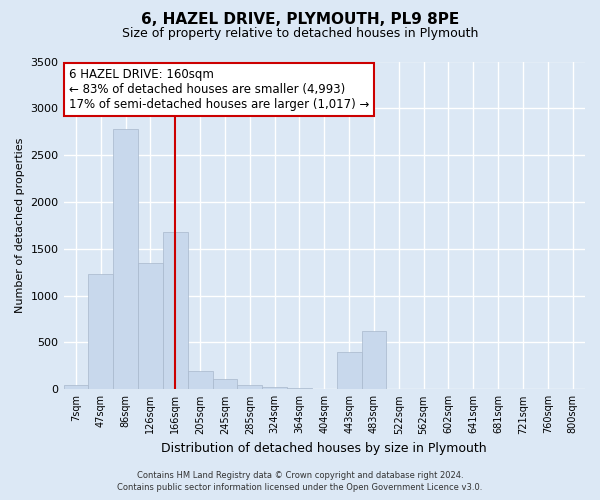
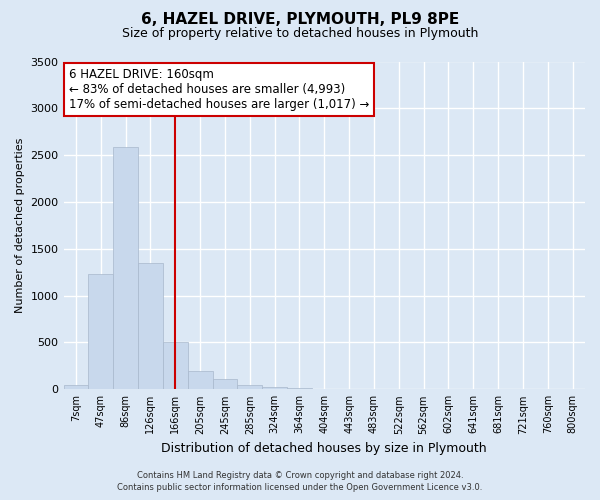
86sqm: 2780 -> 2590
166sqm: 1680 -> 500
443sqm: 400 -> 0
483sqm: 620 -> 0
